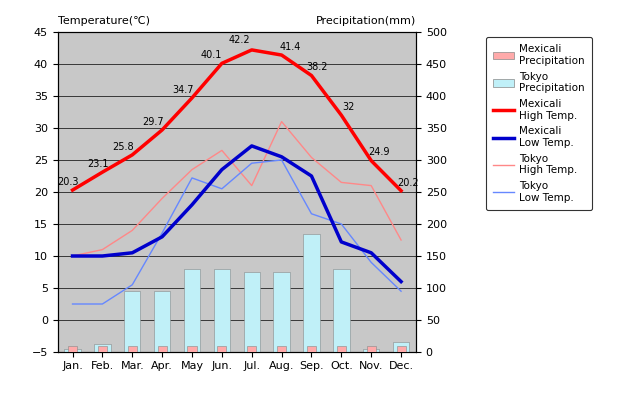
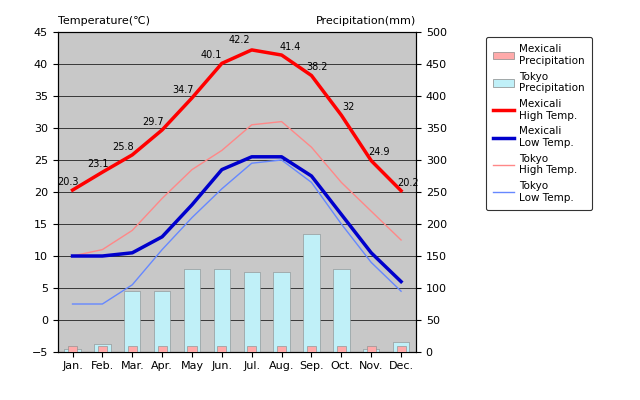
Tokyo Low Temp./Apr.: 13.6 -> 11.0
Tokyo Low Temp./May: 22.2 -> 16.0
Mexicali Low Temp./Jul.: 27.2 -> 25.5
Tokyo High Temp./Jul.: 21.0 -> 30.5
Tokyo High Temp./Sep.: 25.4 -> 27.0
Tokyo Low Temp./Sep.: 16.6 -> 21.5
Mexicali Low Temp./Oct.: 12.2 -> 16.5
Tokyo High Temp./Nov.: 21.0 -> 17.0
